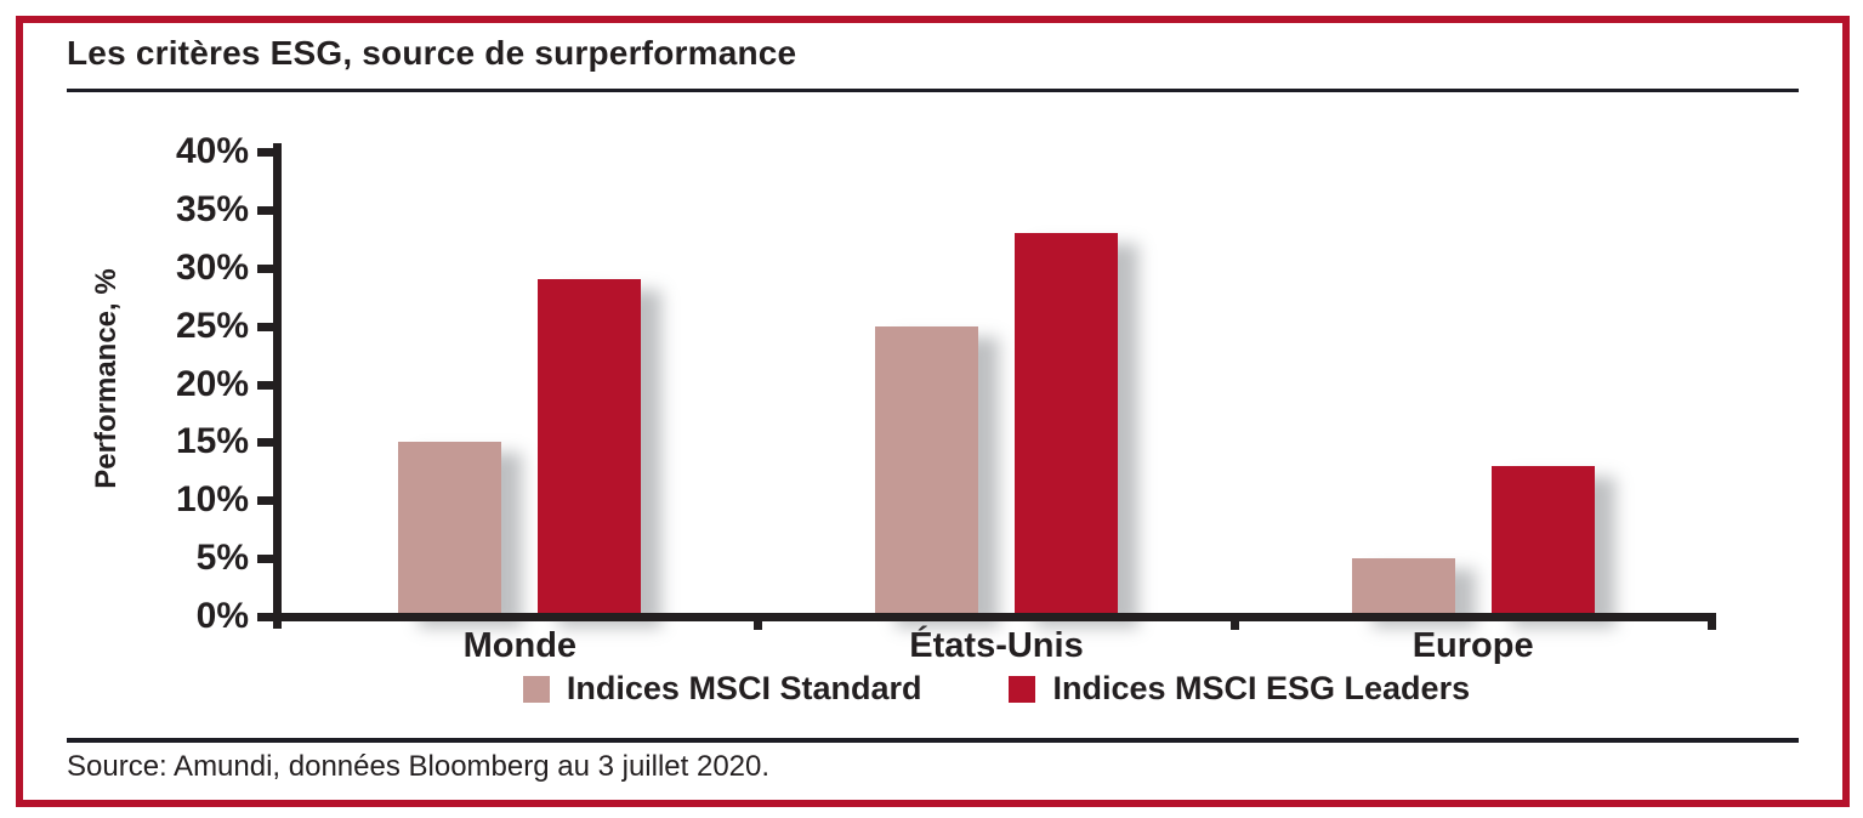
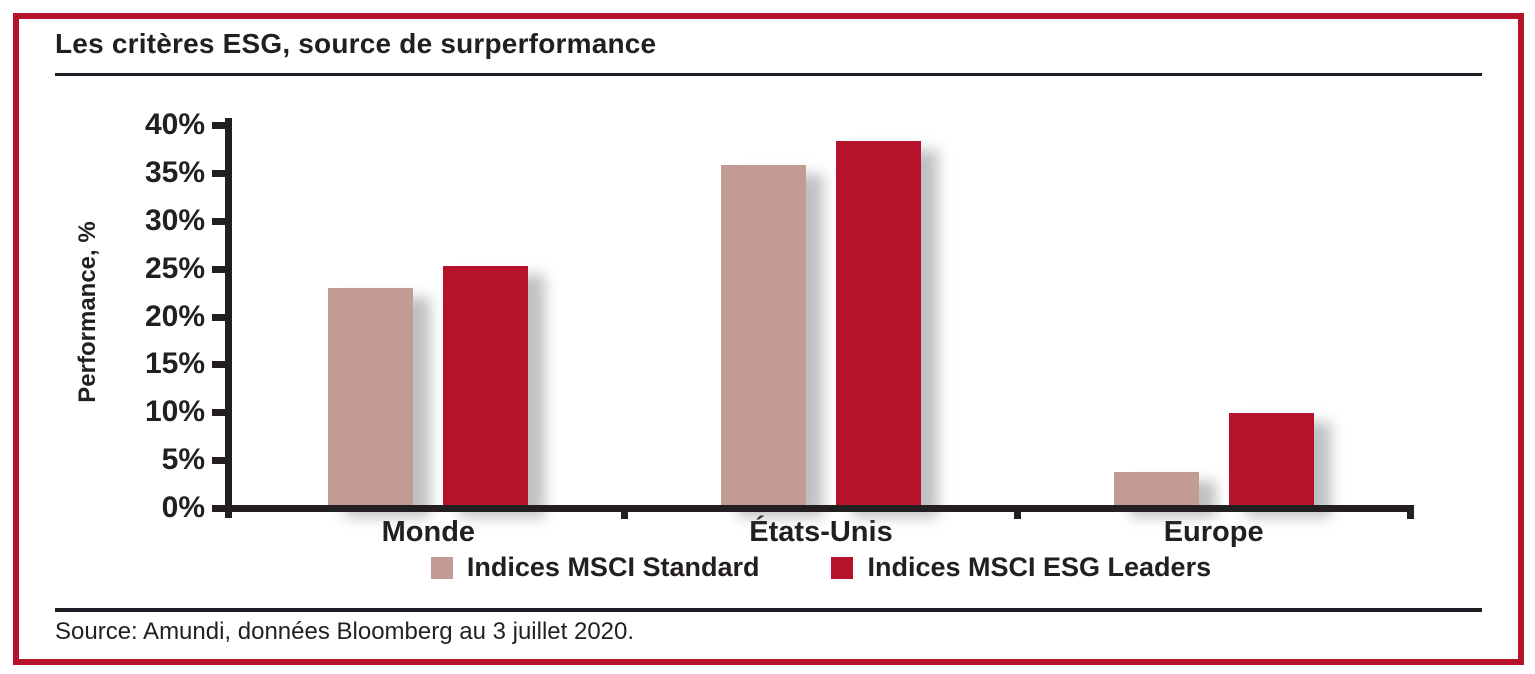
Indices MSCI Standard/Monde: 15% -> 23%
Indices MSCI ESG Leaders/Monde: 29% -> 25%
Indices MSCI Standard/États-Unis: 25% -> 36%
Indices MSCI ESG Leaders/États-Unis: 33% -> 38%
Indices MSCI Standard/Europe: 5% -> 4%
Indices MSCI ESG Leaders/Europe: 13% -> 10%
